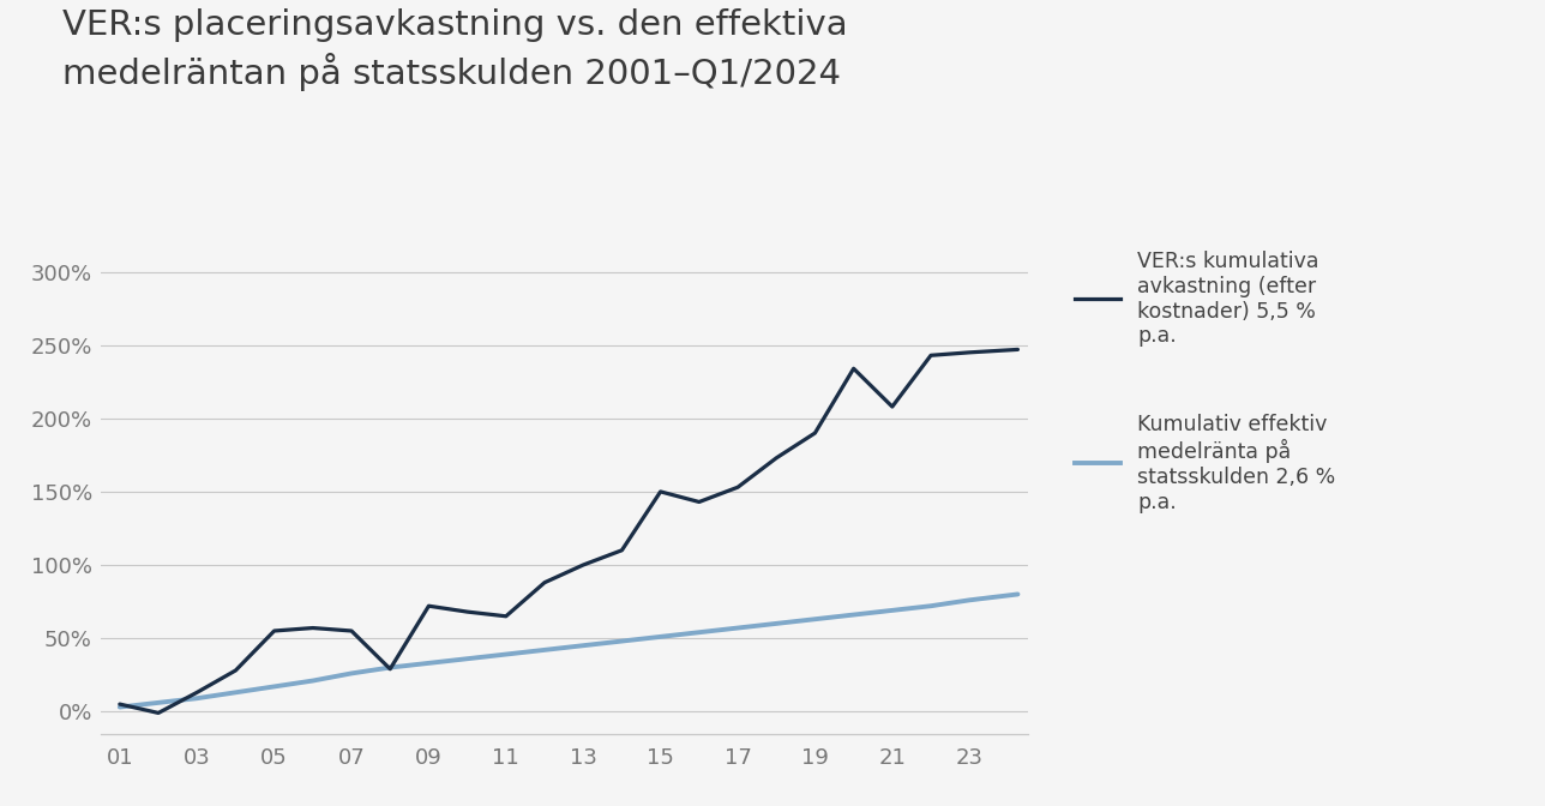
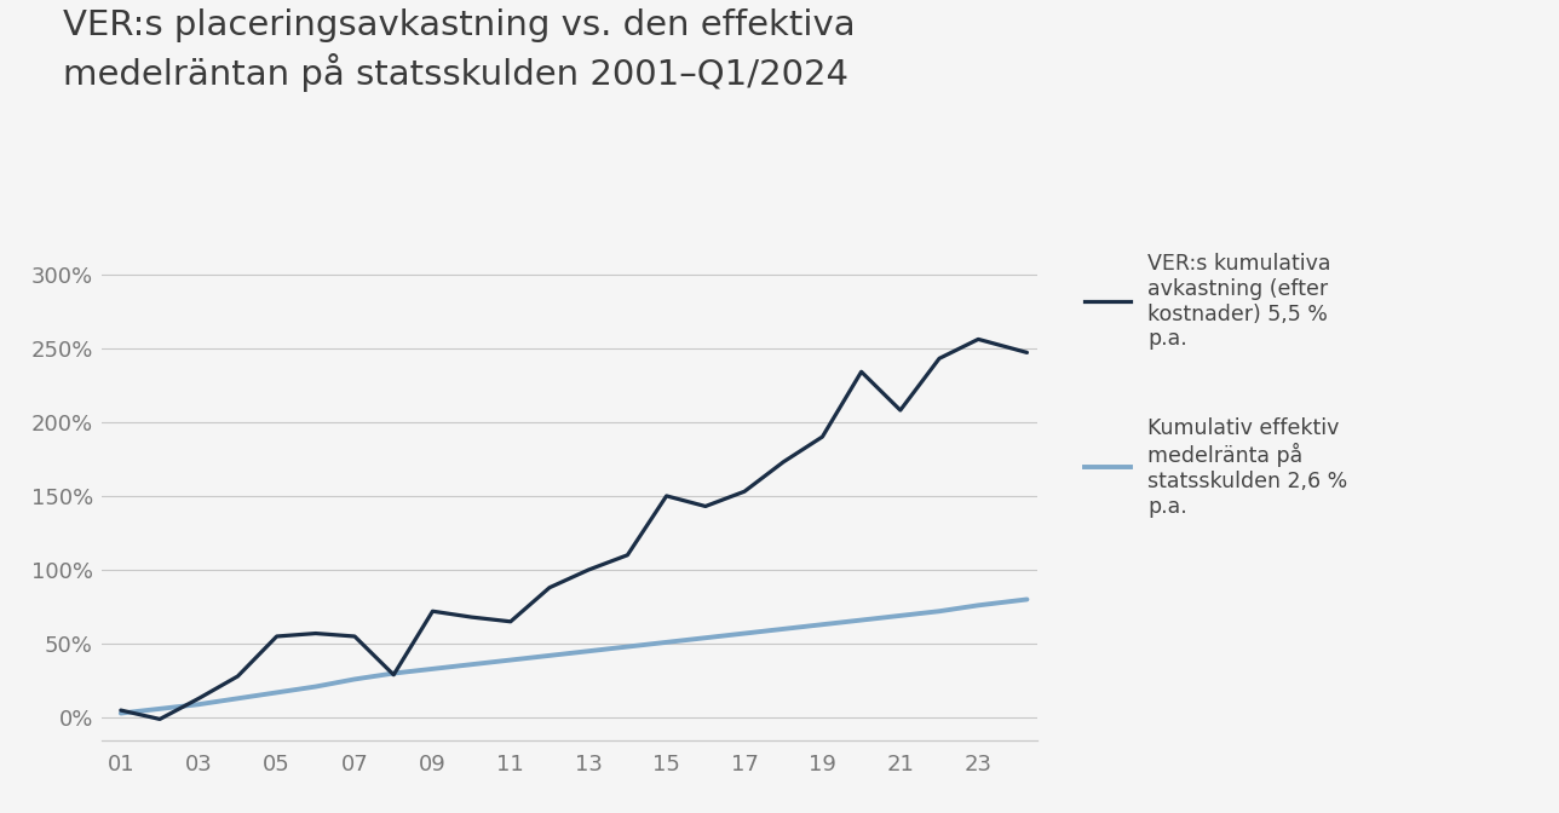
VER:s kumulativa avkastning (efter kostnader) 5,5 % p.a./23: 245% -> 256%
